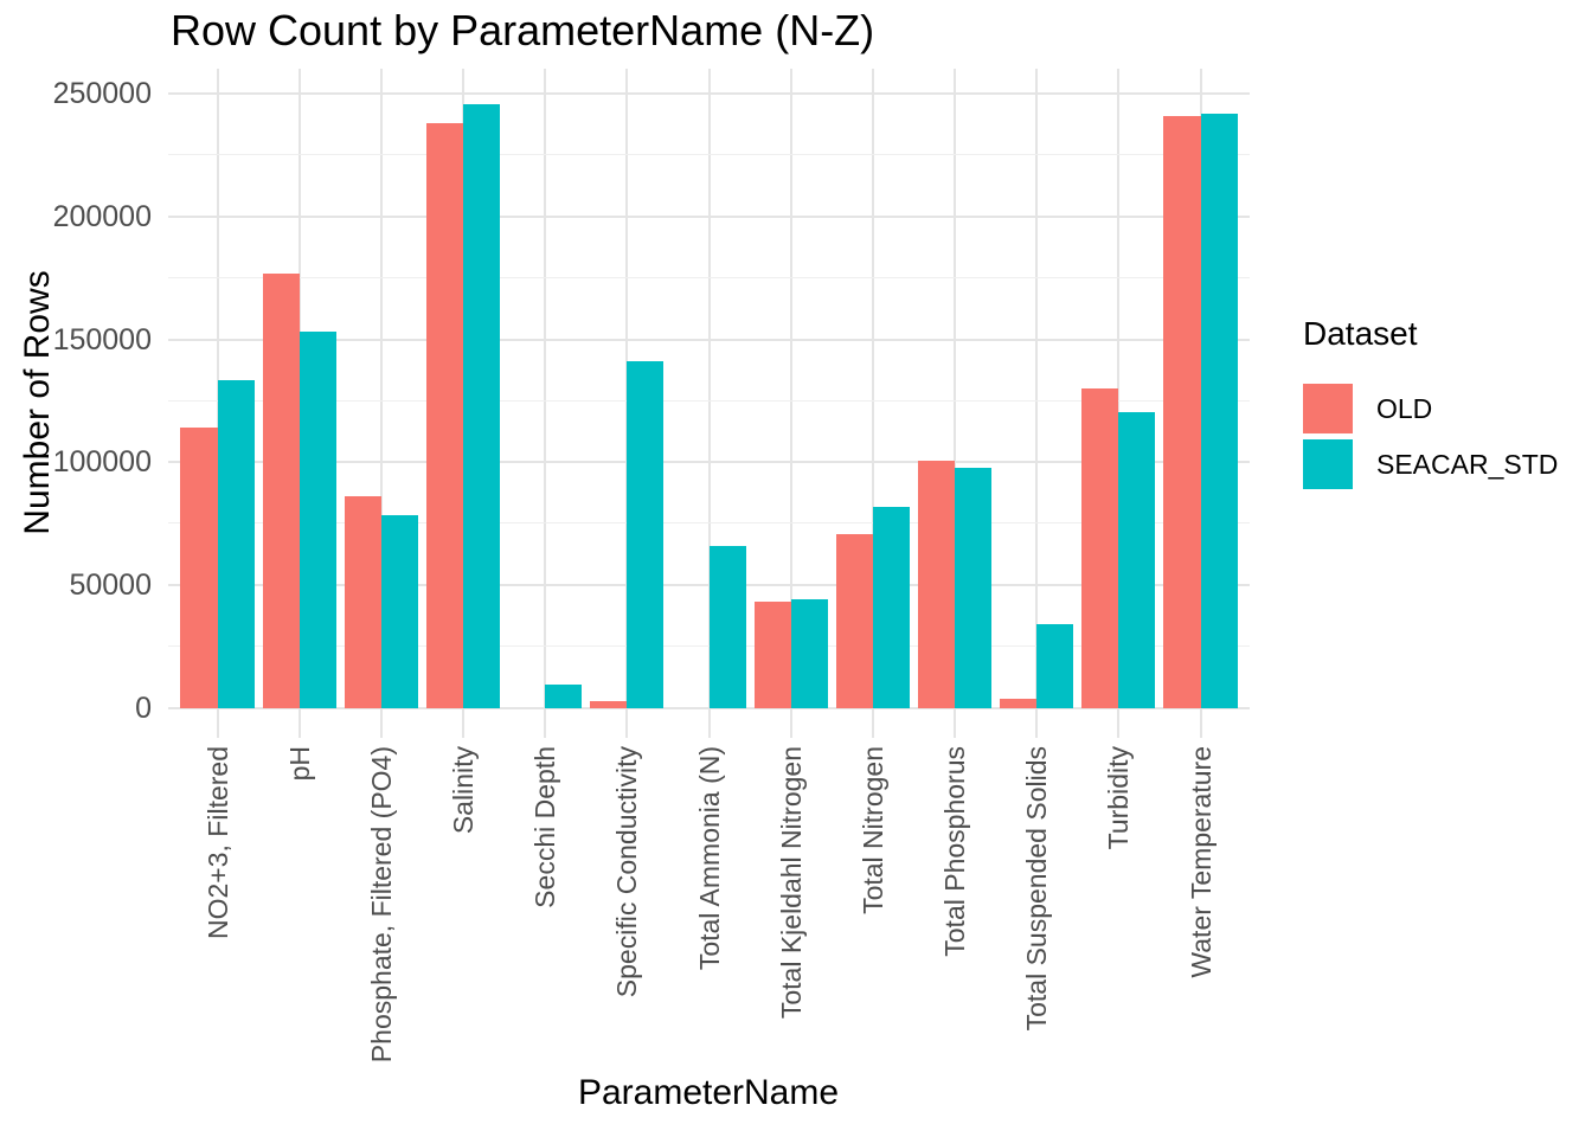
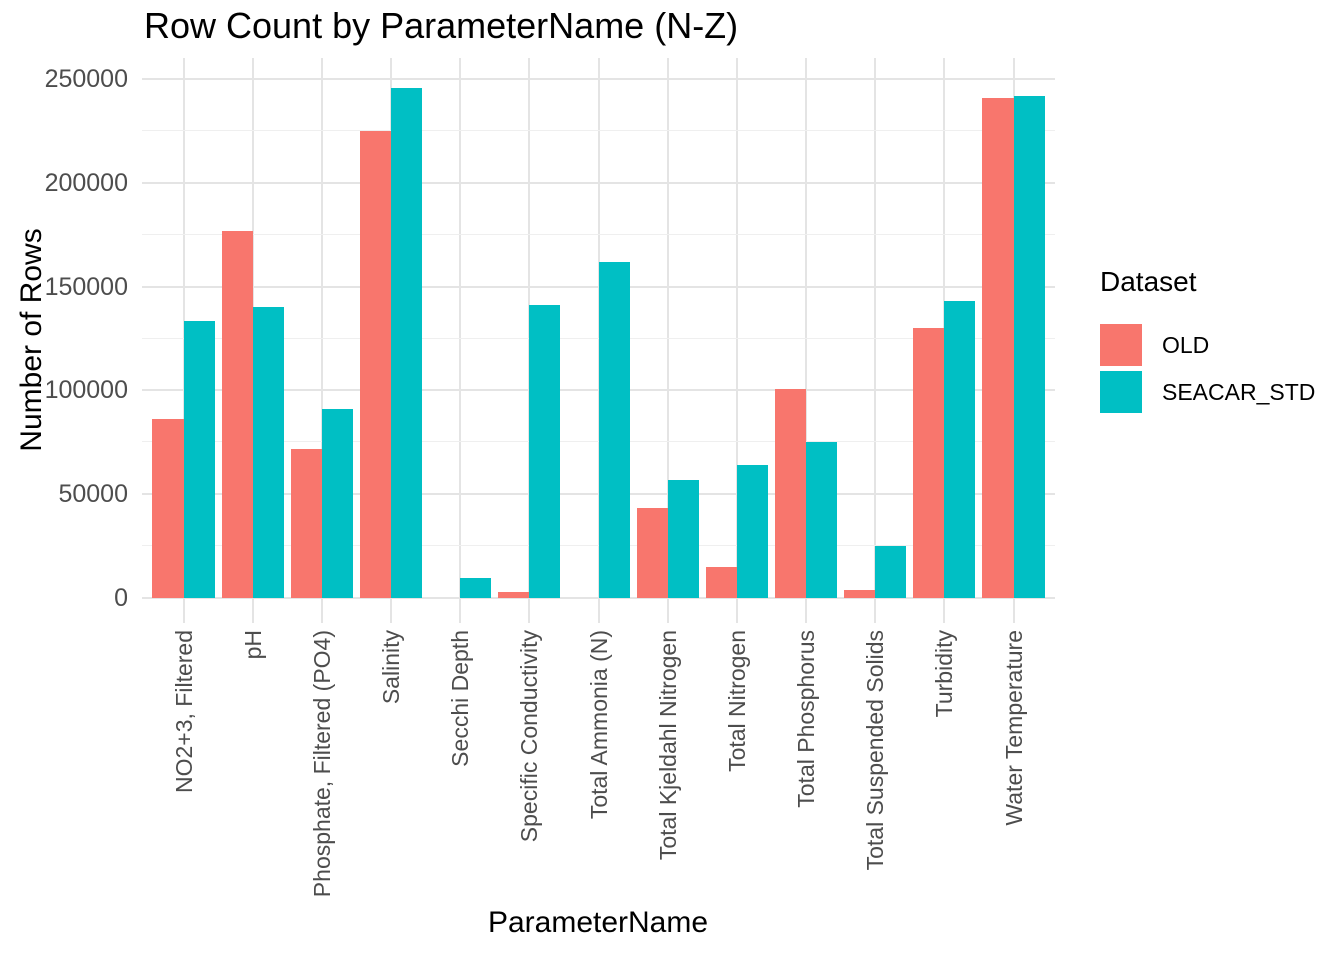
OLD/NO2+3, Filtered: 114000 -> 86000
SEACAR_STD/pH: 153000 -> 140000
OLD/Phosphate, Filtered (PO4): 86000 -> 72000
SEACAR_STD/Phosphate, Filtered (PO4): 78000 -> 91000
OLD/Salinity: 238000 -> 225000
SEACAR_STD/Total Ammonia (N): 66000 -> 162000
SEACAR_STD/Total Kjeldahl Nitrogen: 44000 -> 57000
OLD/Total Nitrogen: 71000 -> 15000
SEACAR_STD/Total Nitrogen: 82000 -> 64000
SEACAR_STD/Total Phosphorus: 98000 -> 75000
SEACAR_STD/Total Suspended Solids: 34000 -> 25000
SEACAR_STD/Turbidity: 120000 -> 143000
